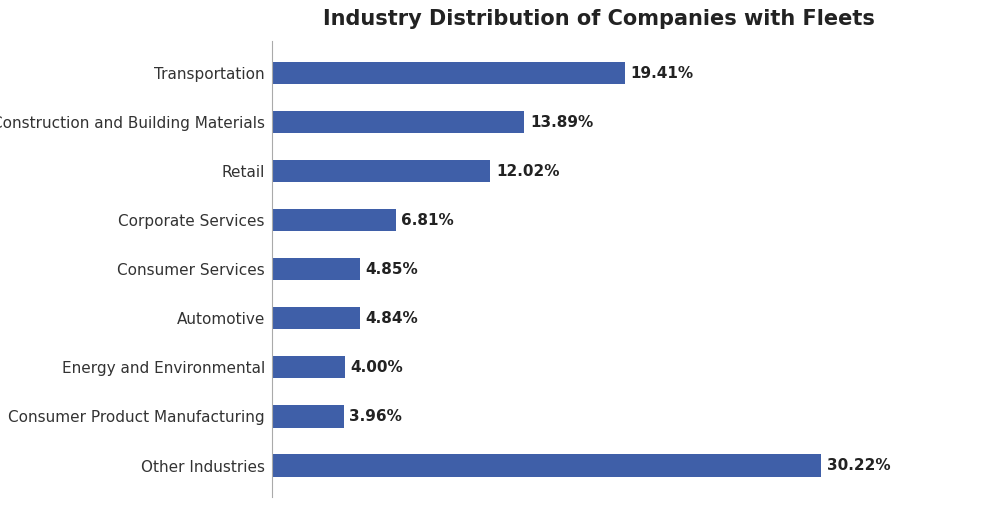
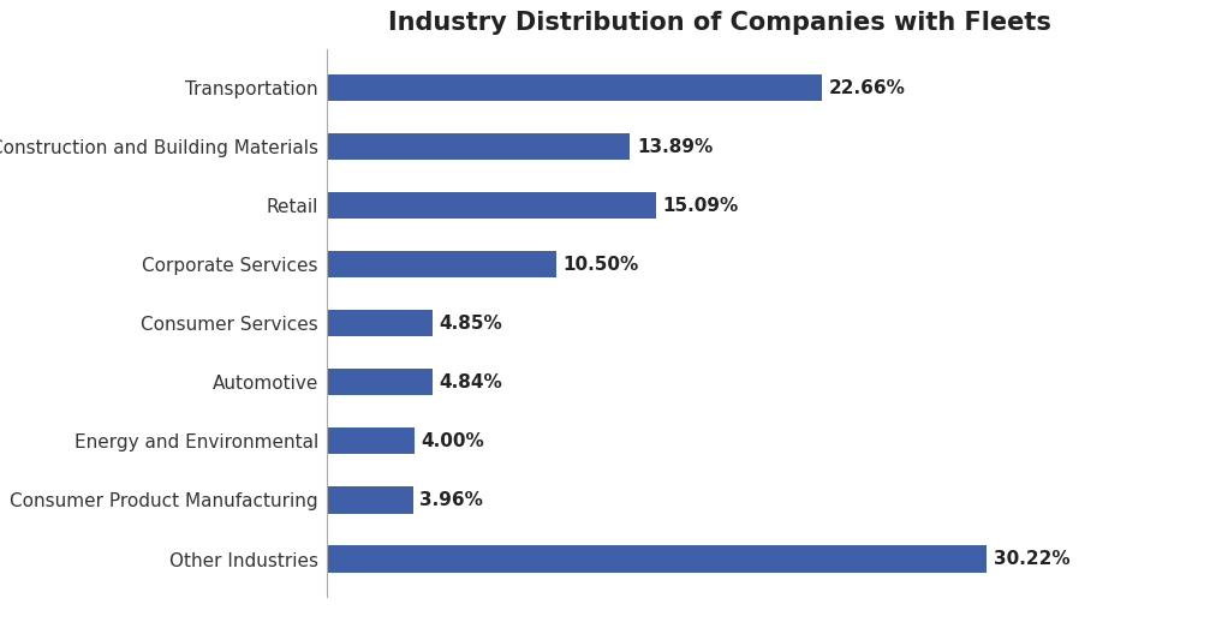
Transportation: 19.41% -> 22.66%
Retail: 12.02% -> 15.09%
Corporate Services: 6.81% -> 10.50%
